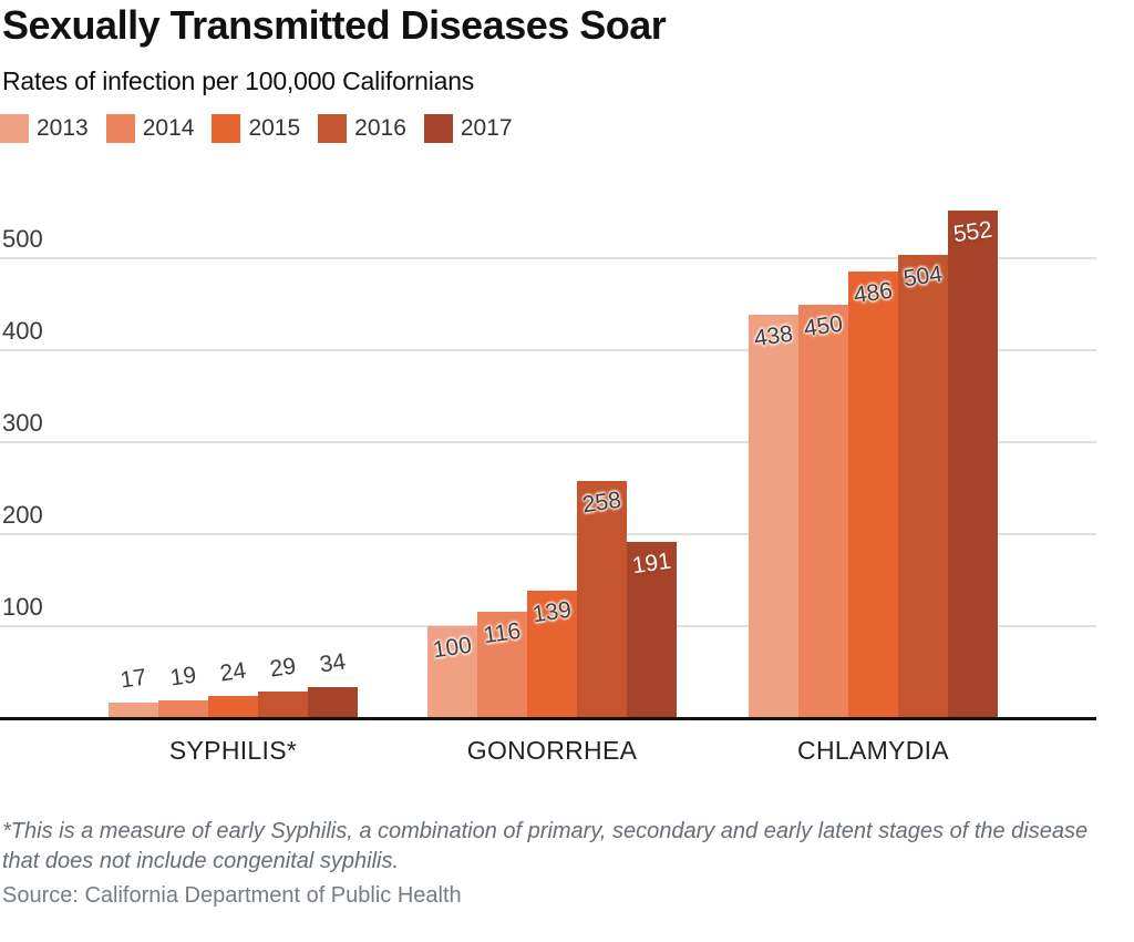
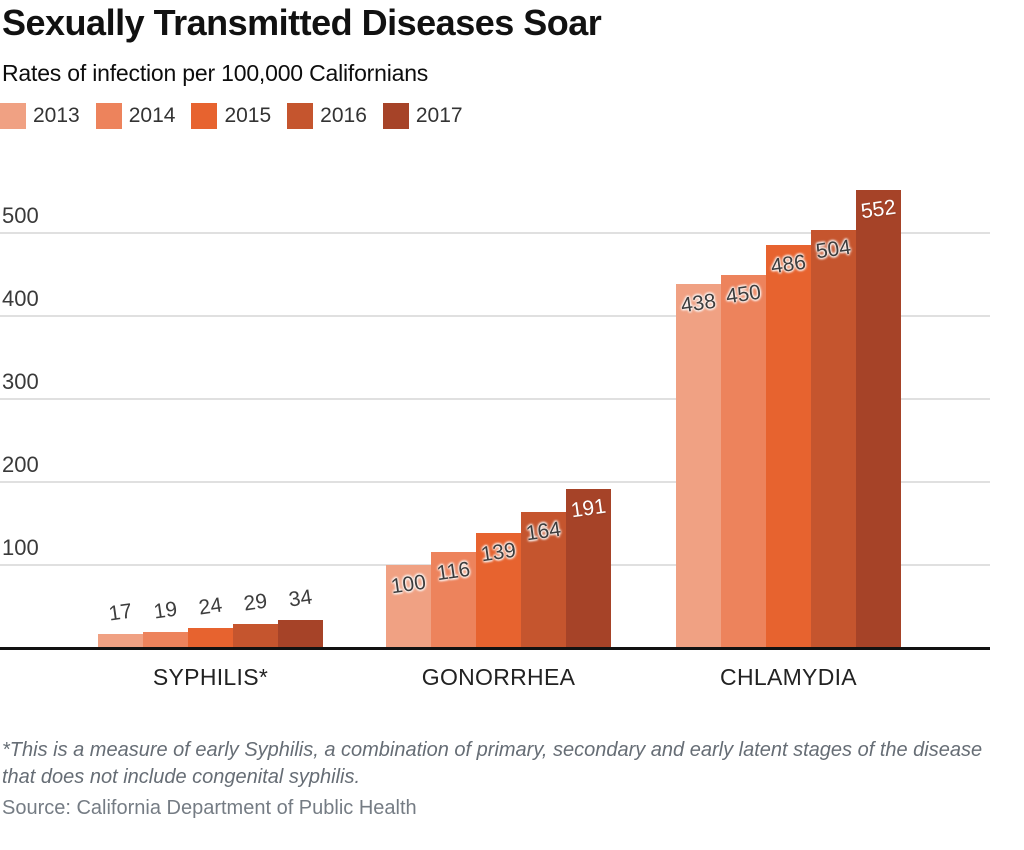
2016/GONORRHEA: 258 -> 164
